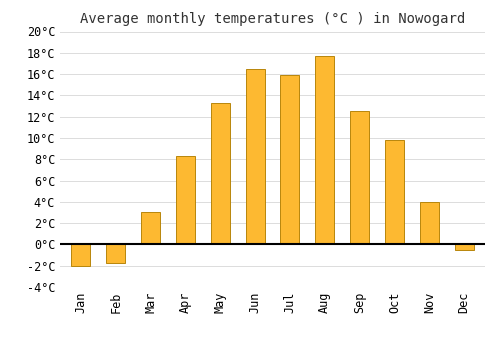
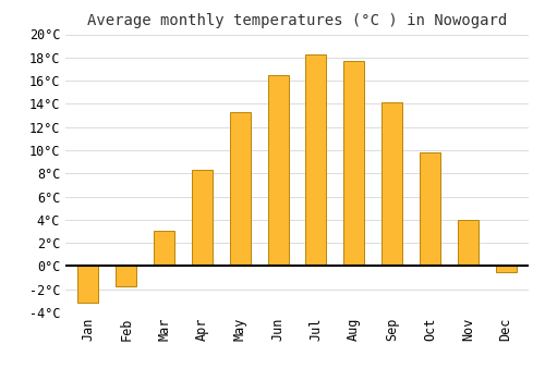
Jan: -2.0°C -> -3.2°C
Jul: 15.9°C -> 18.3°C
Sep: 12.5°C -> 14.1°C
